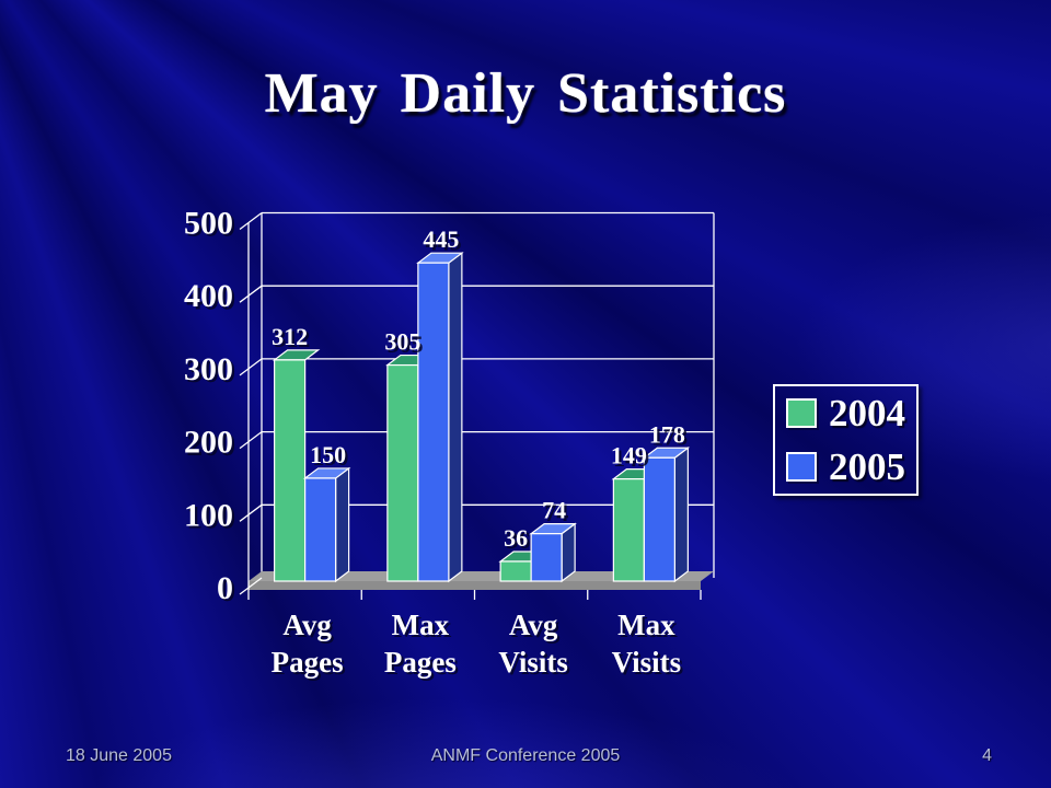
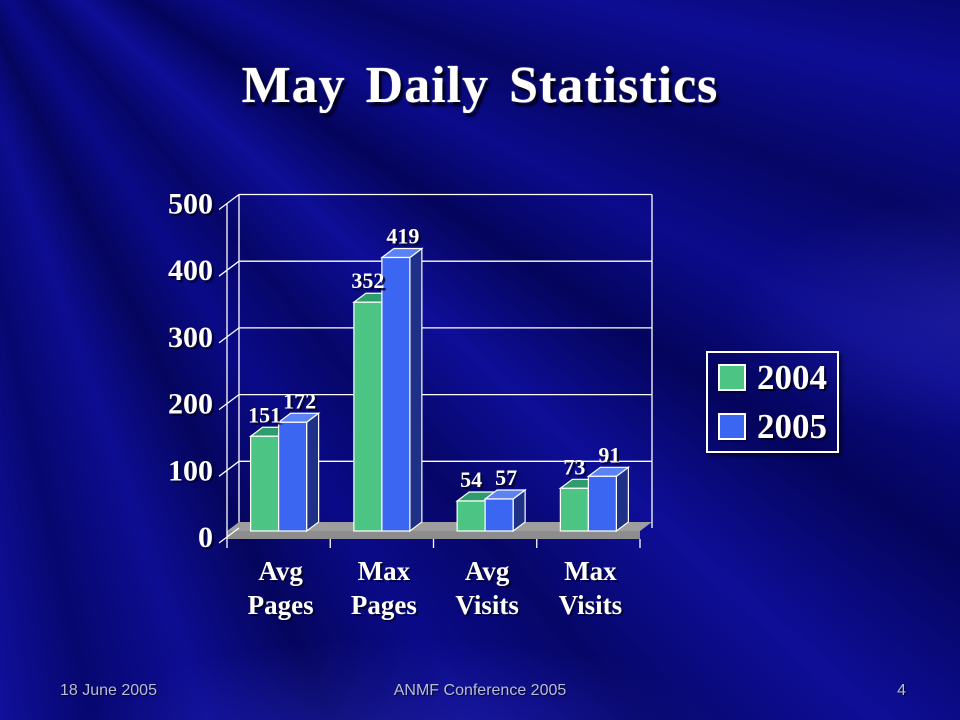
2004/Avg Pages: 312 -> 151
2005/Avg Pages: 150 -> 172
2004/Max Pages: 305 -> 352
2005/Max Pages: 445 -> 419
2004/Avg Visits: 36 -> 54
2005/Avg Visits: 74 -> 57
2004/Max Visits: 149 -> 73
2005/Max Visits: 178 -> 91
